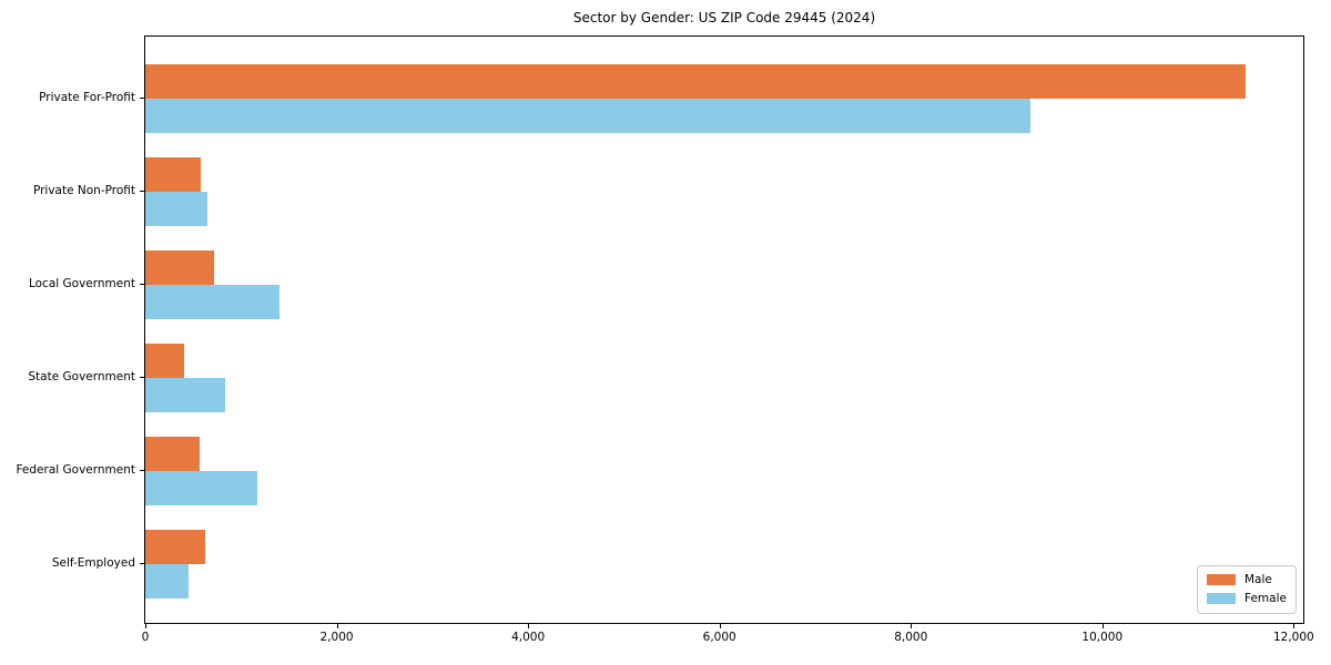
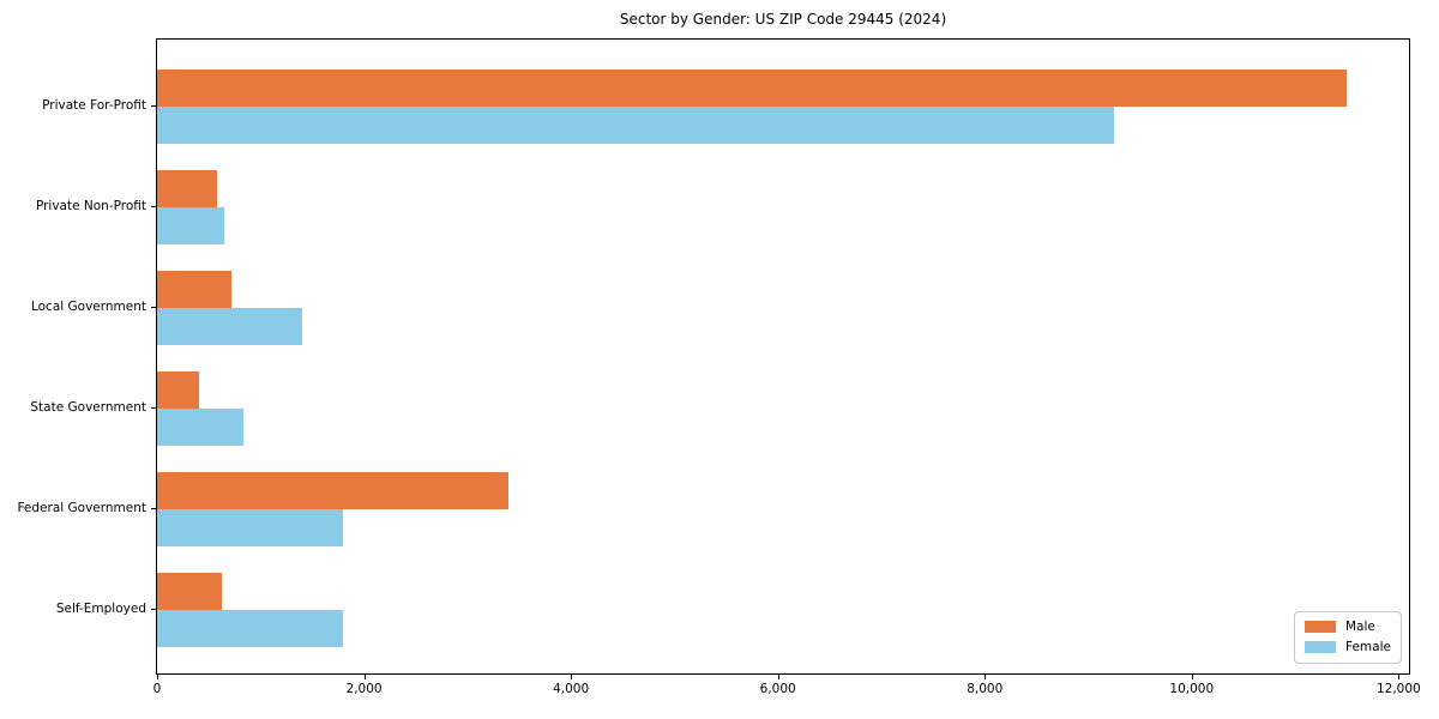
Male/Federal Government: 600 -> 3400
Female/Federal Government: 1200 -> 1800
Female/Self-Employed: 400 -> 1800
